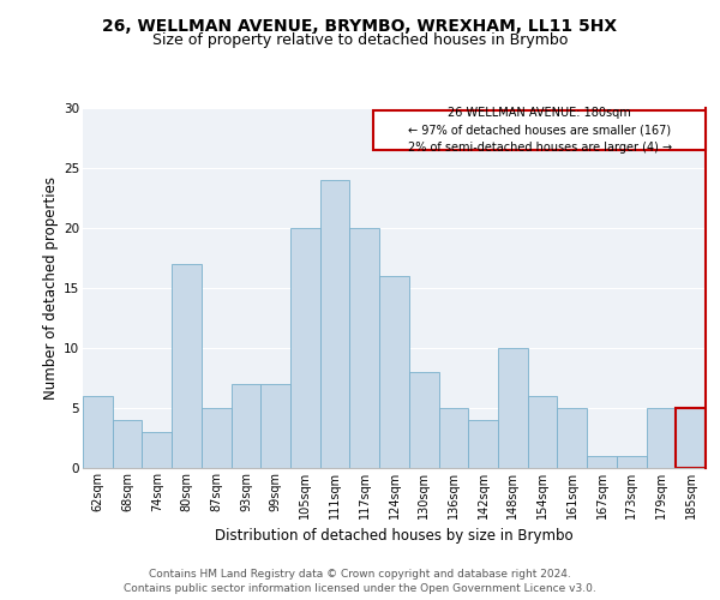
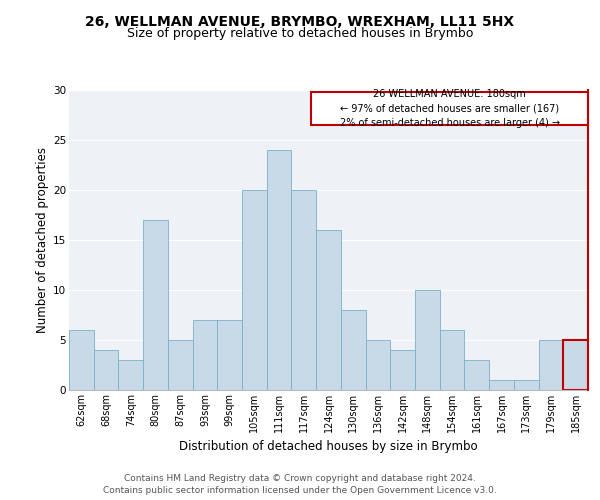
161sqm: 5 -> 3
